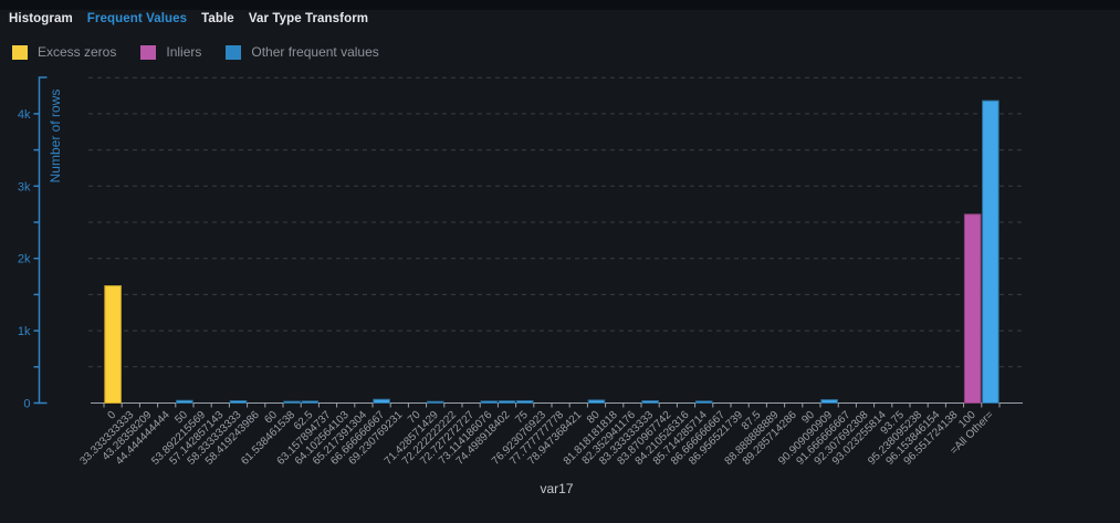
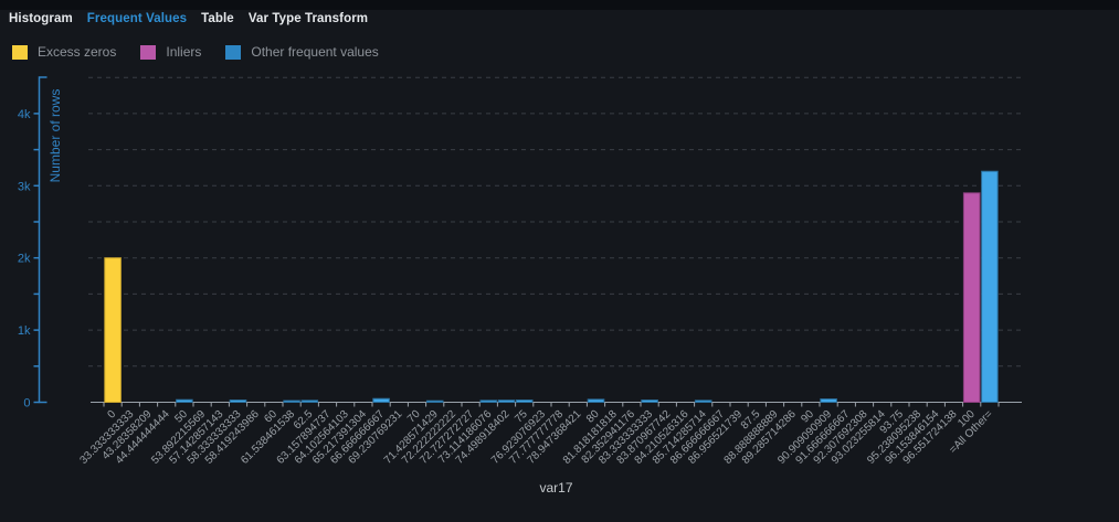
0: 1.6k -> 2.0k
100: 2.6k -> 2.9k
=All Other=: 4.2k -> 3.2k
